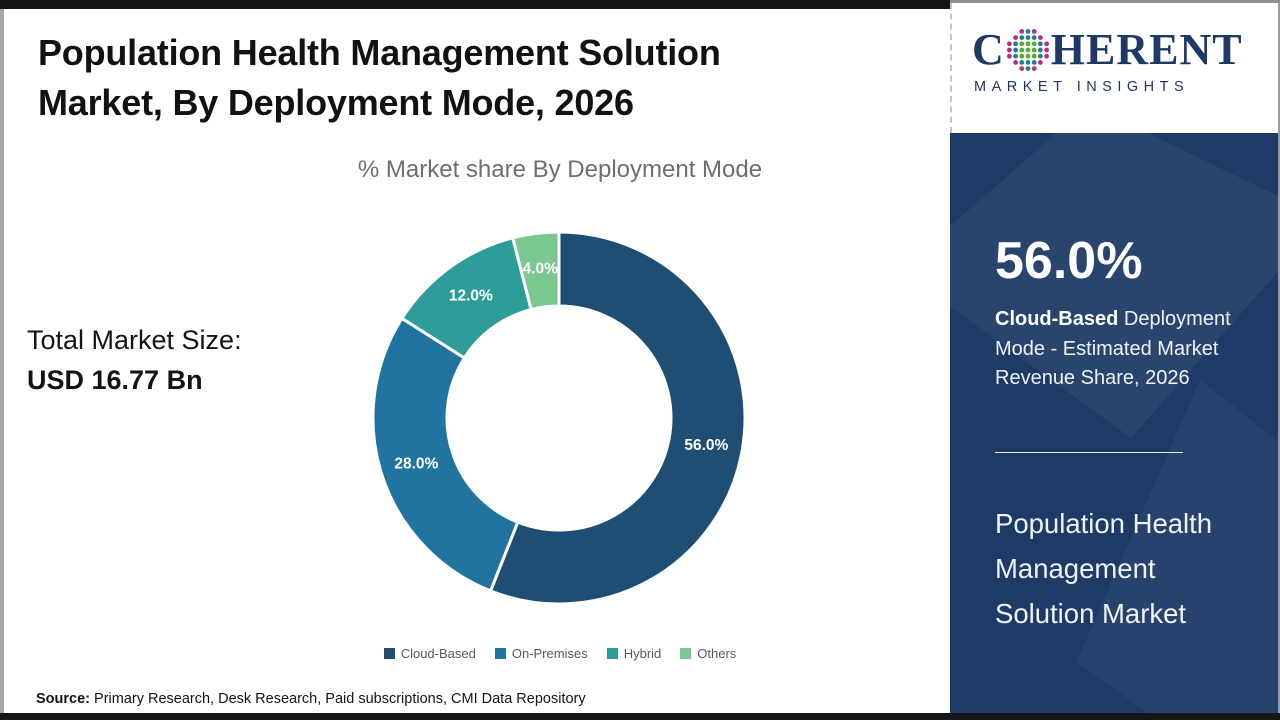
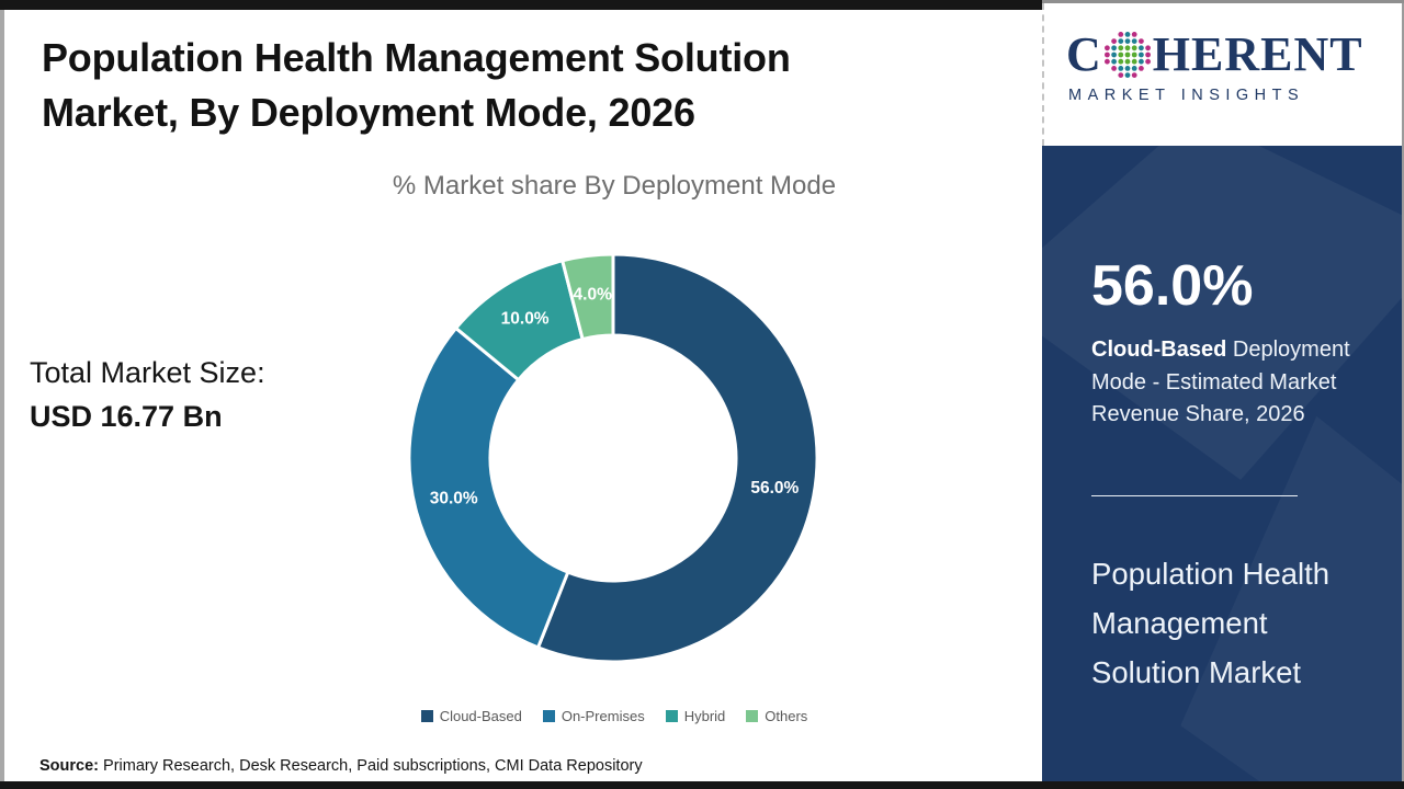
On-Premises: 28.0% -> 30.0%
Hybrid: 12.0% -> 10.0%
